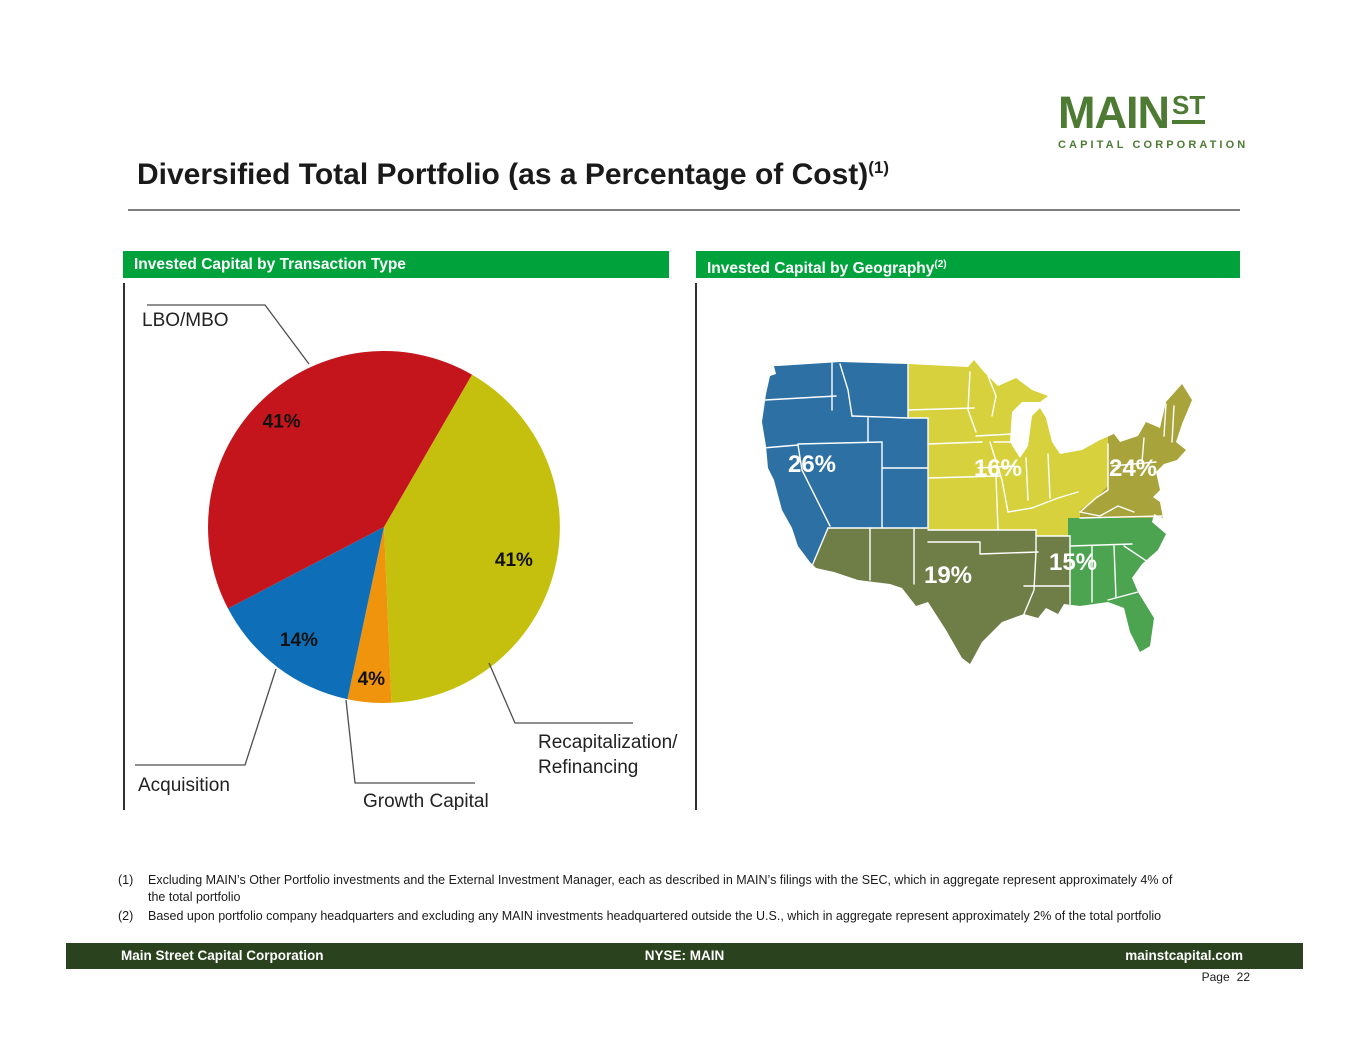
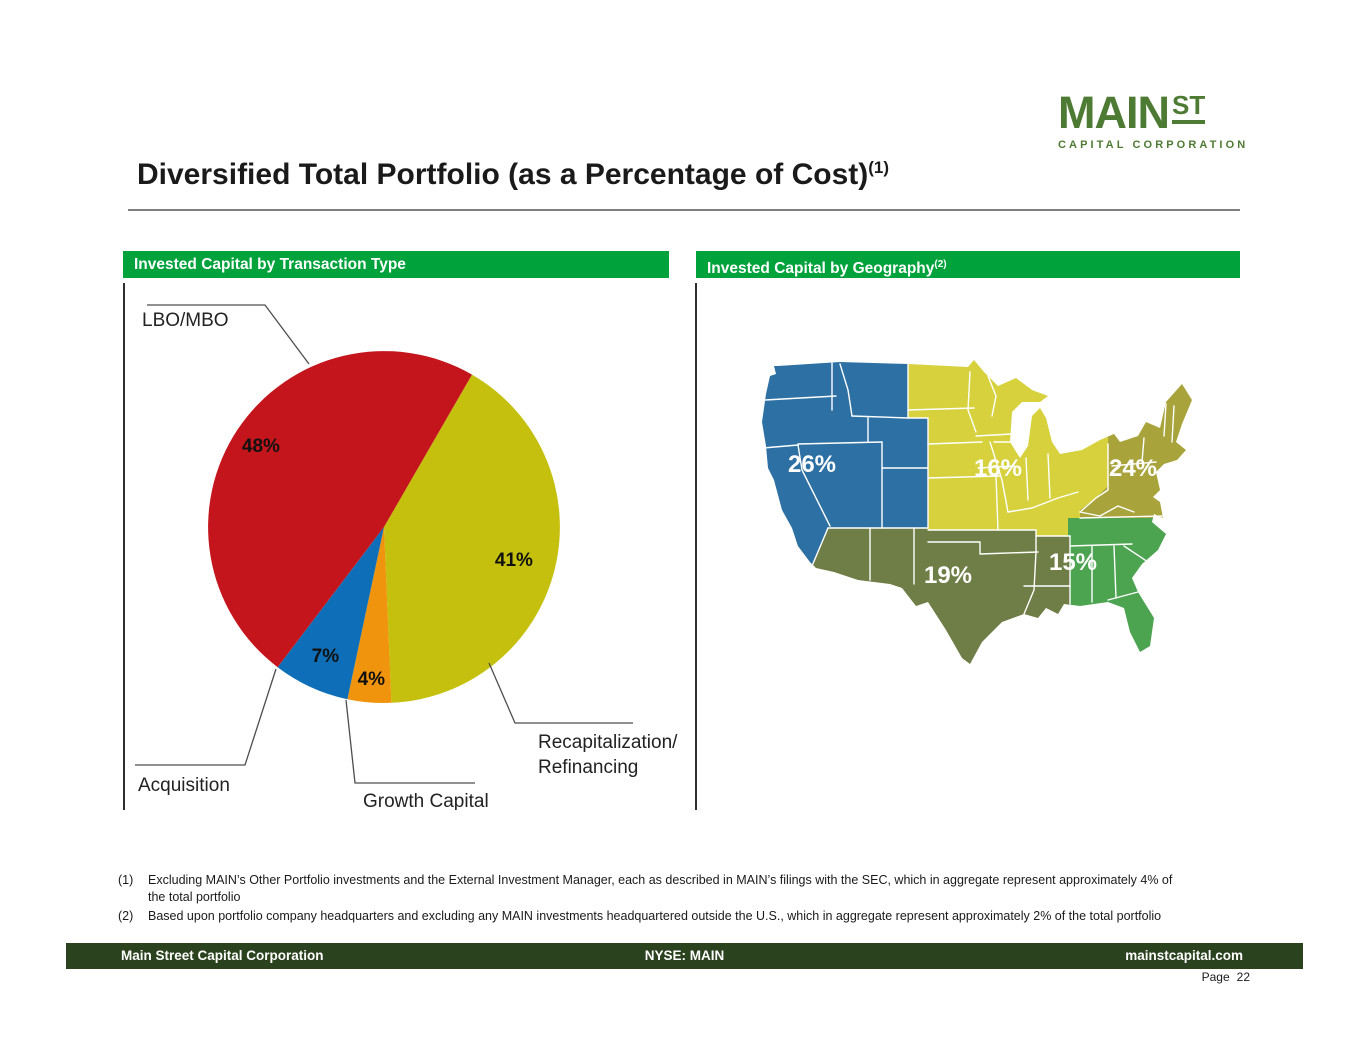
Invested Capital by Transaction Type/Acquisition: 14% -> 7%
Invested Capital by Transaction Type/LBO/MBO: 41% -> 48%
